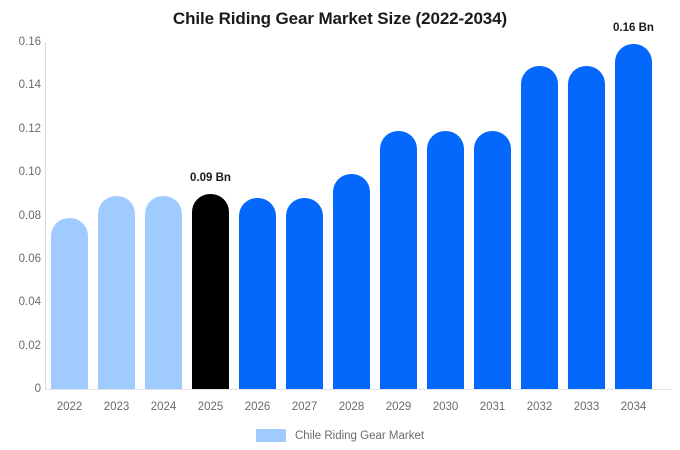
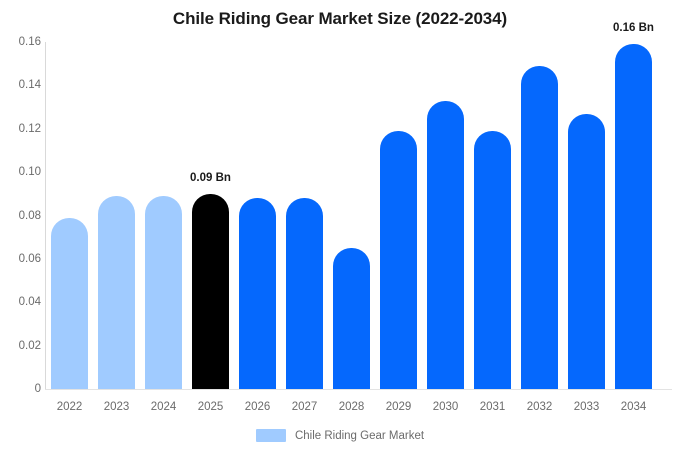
2028: 0.099 -> 0.065
2030: 0.119 -> 0.133
2033: 0.149 -> 0.127
